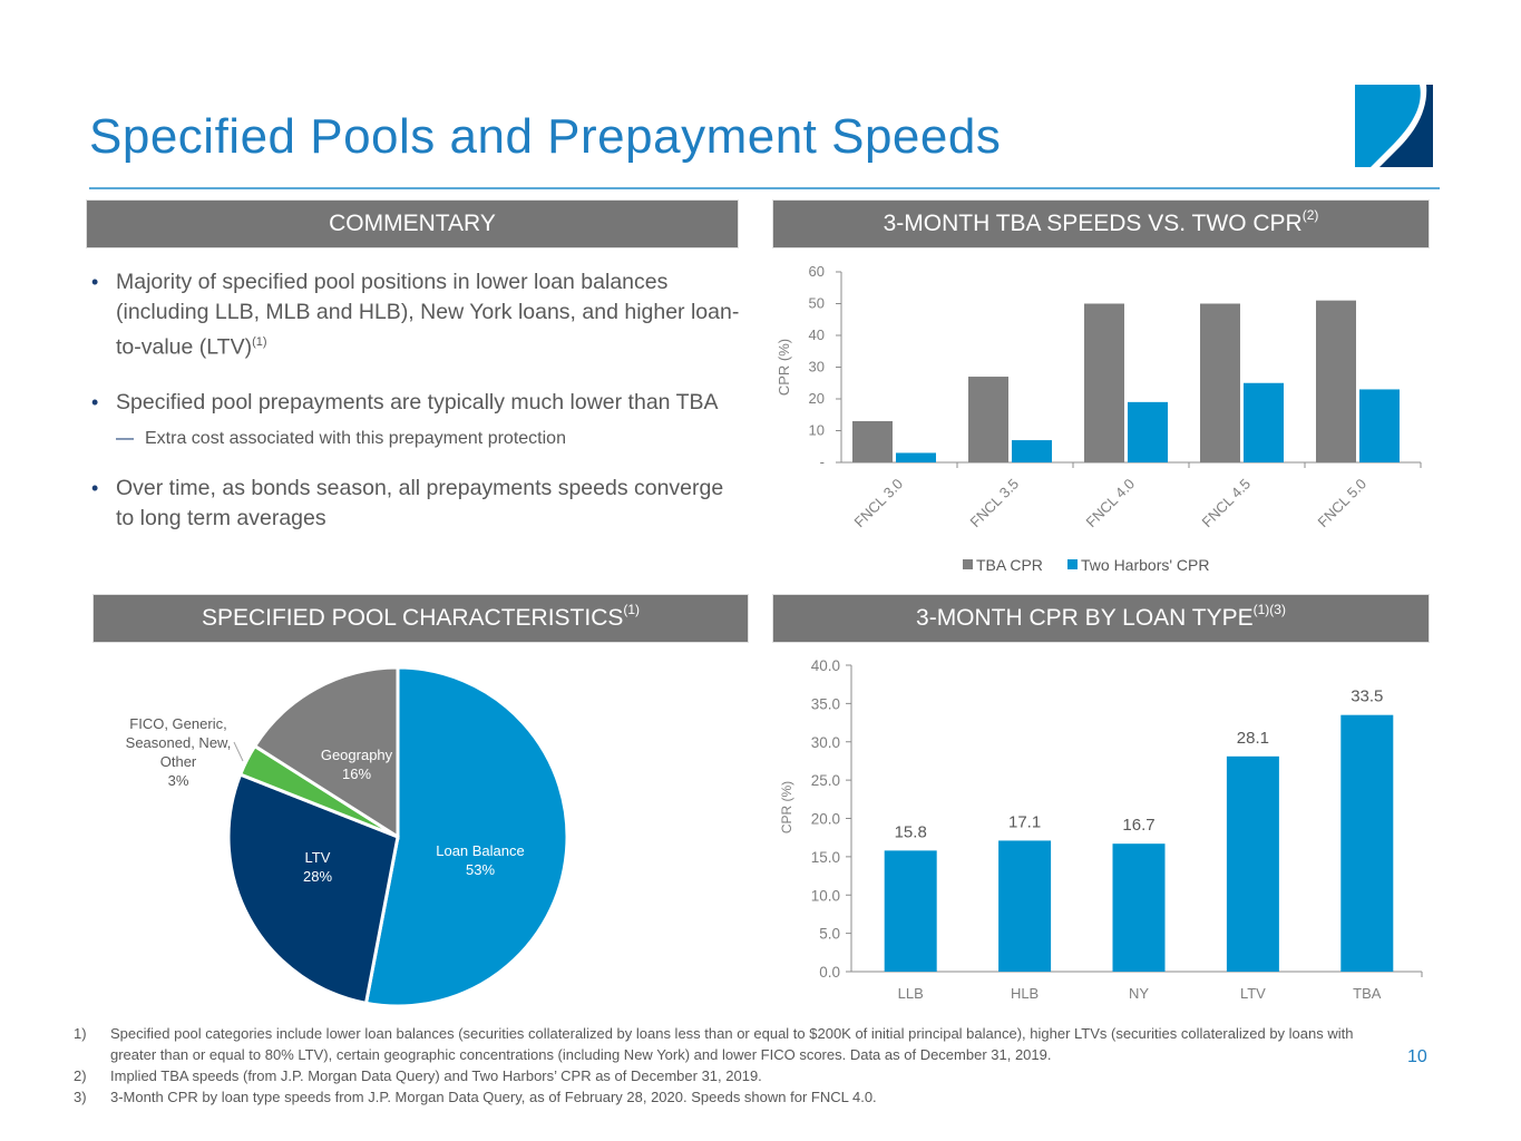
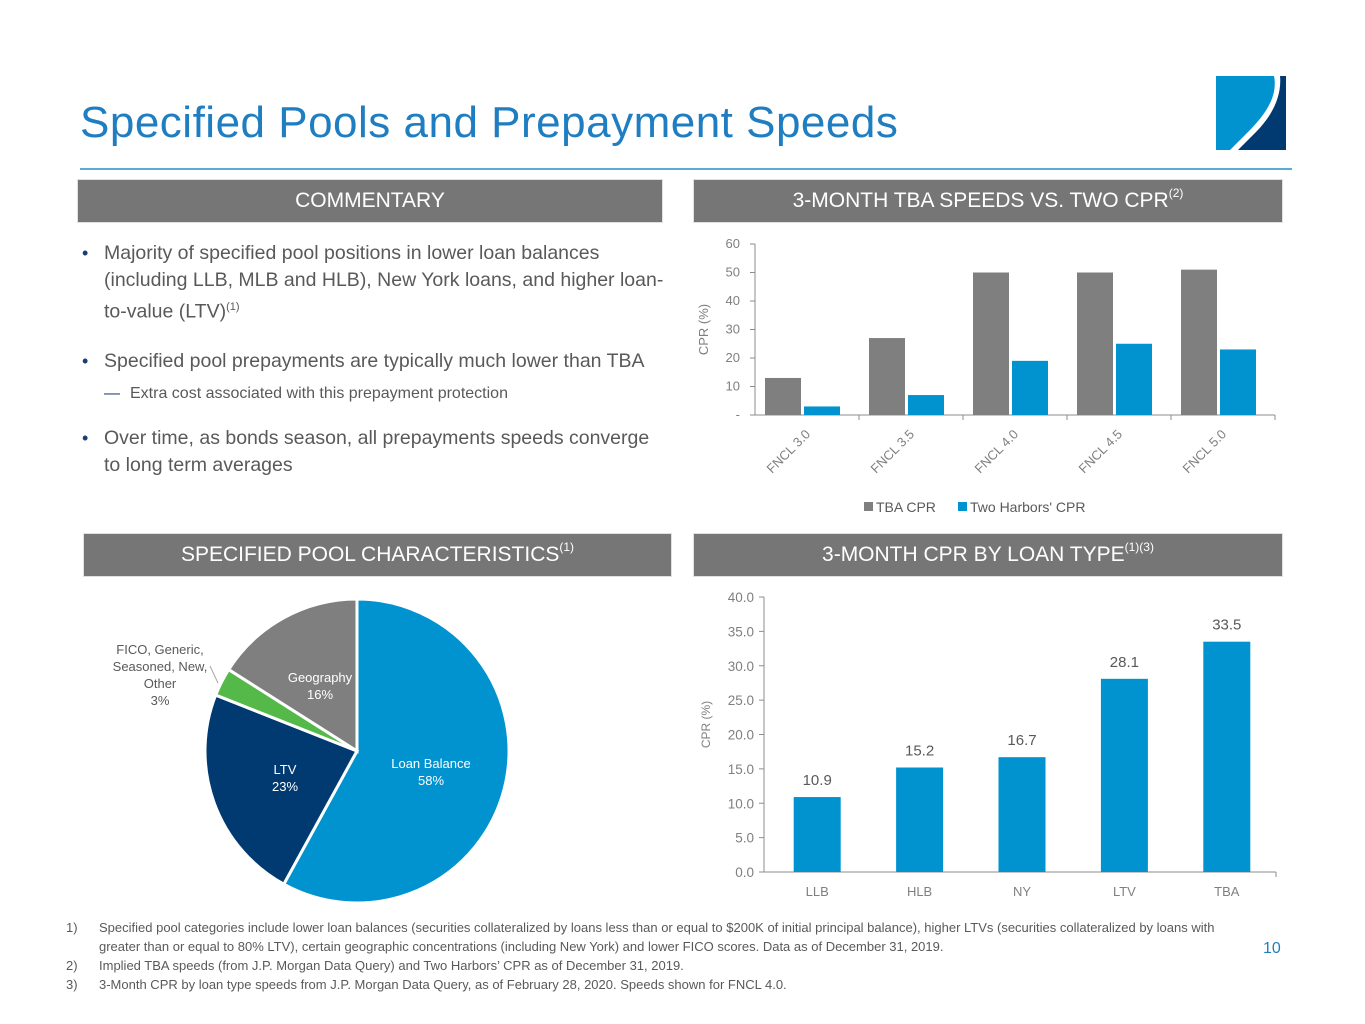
SPECIFIED POOL CHARACTERISTICS(1)/Loan Balance: 53% -> 58%
SPECIFIED POOL CHARACTERISTICS(1)/LTV: 28% -> 23%
3-MONTH CPR BY LOAN TYPE(1)(3)/LLB: 15.8 -> 10.9
3-MONTH CPR BY LOAN TYPE(1)(3)/HLB: 17.1 -> 15.2
